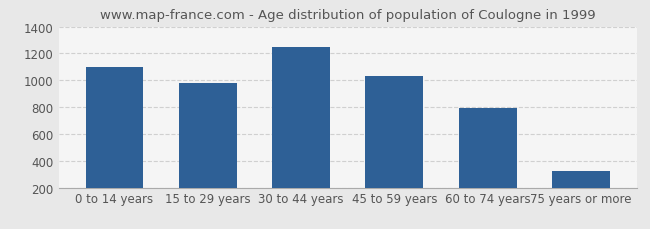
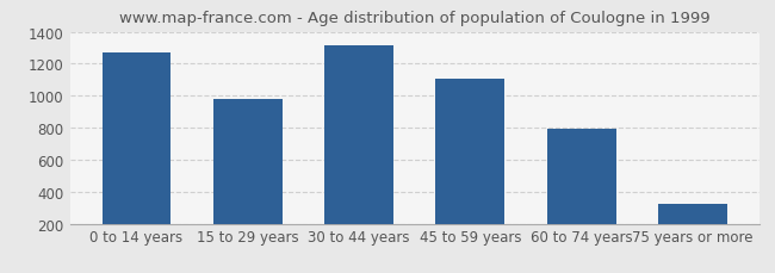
0 to 14 years: 1100 -> 1270
30 to 44 years: 1250 -> 1310
45 to 59 years: 1030 -> 1110
